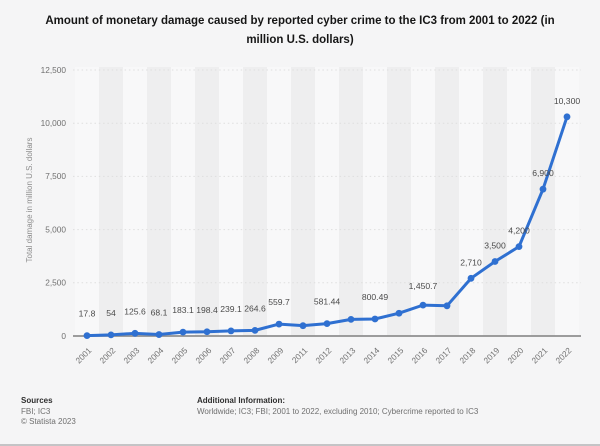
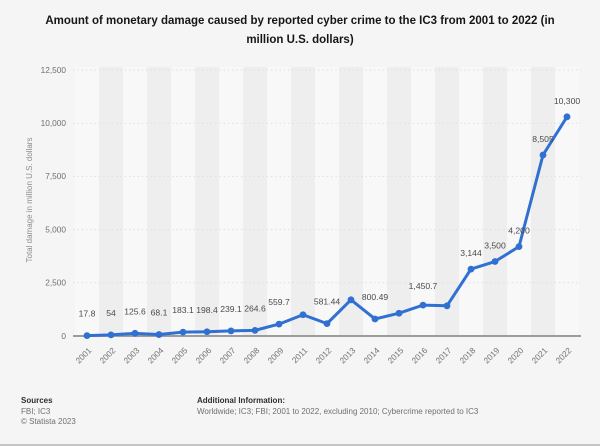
2011: 500 -> 1000
2013: 800 -> 1700
2018: 2,710 -> 3,144
2021: 6,900 -> 8,505
